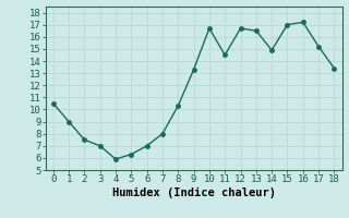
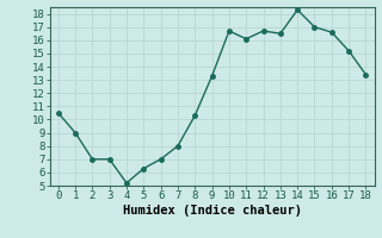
2: 7.5 -> 7.0
4: 5.9 -> 5.2
11: 14.5 -> 16.1
14: 14.9 -> 18.3
16: 17.2 -> 16.6
